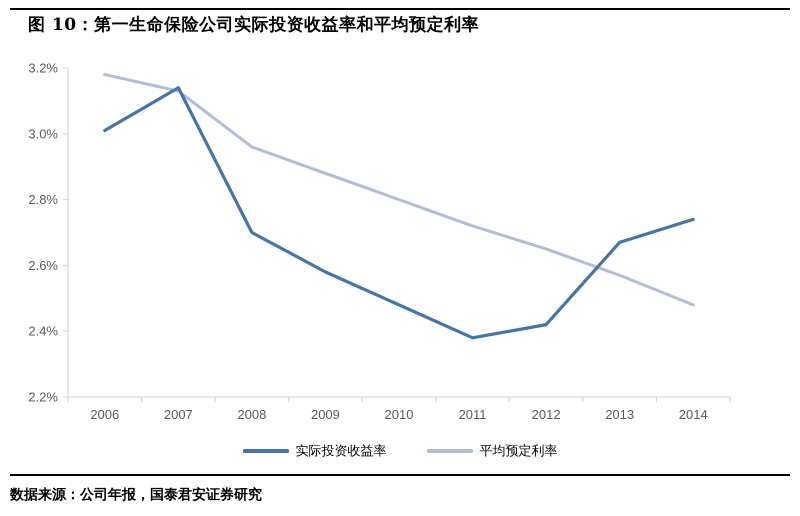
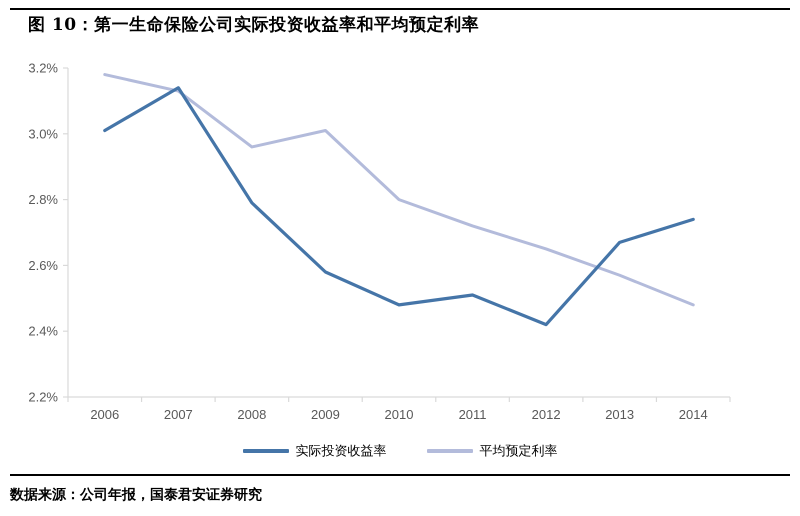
实际投资收益率/2008: 2.70% -> 2.79%
平均预定利率/2009: 2.88% -> 3.01%
实际投资收益率/2011: 2.38% -> 2.51%
